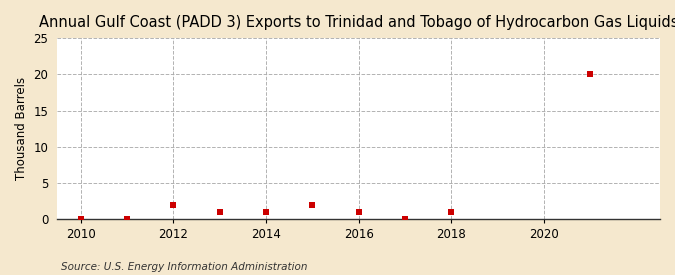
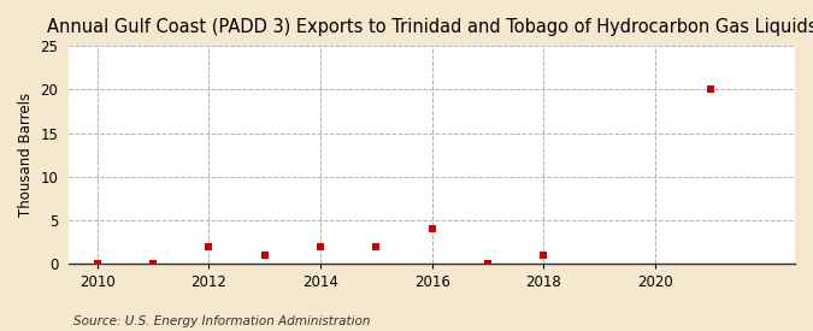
2014: 1.0 -> 2.0
2016: 1.0 -> 4.0
